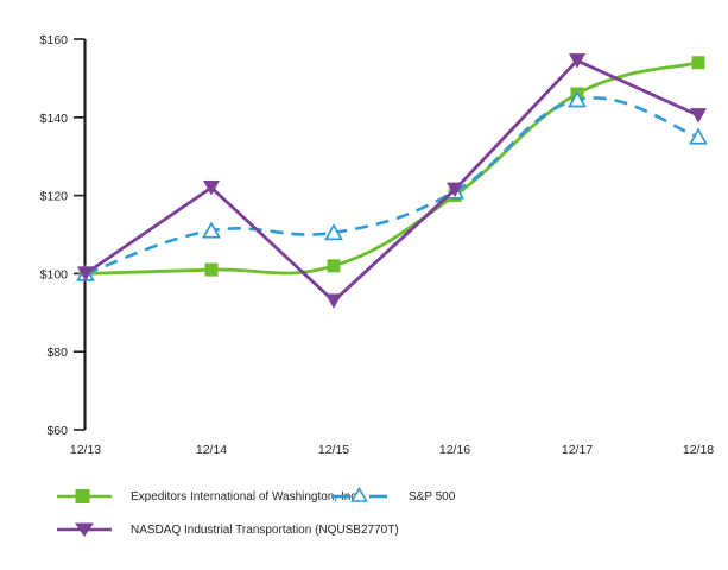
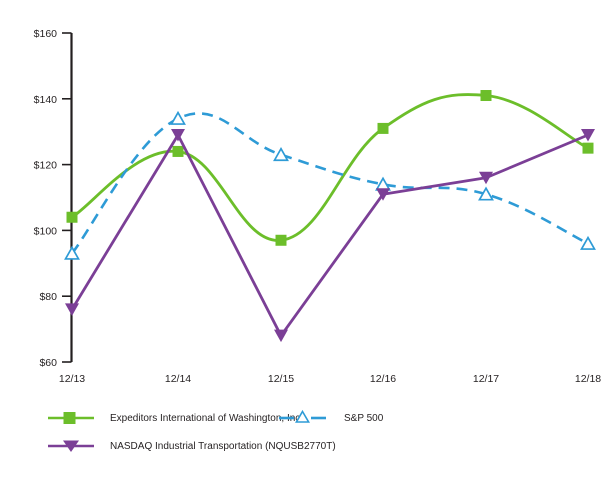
Expeditors International of Washington, Inc./12/13: $100 -> $104
S&P 500/12/13: $100 -> $93
NASDAQ Industrial Transportation (NQUSB2770T)/12/13: $100 -> $76
Expeditors International of Washington, Inc./12/14: $101 -> $124
S&P 500/12/14: $111 -> $134
NASDAQ Industrial Transportation (NQUSB2770T)/12/14: $122 -> $129
Expeditors International of Washington, Inc./12/15: $102 -> $97
S&P 500/12/15: $110 -> $123
NASDAQ Industrial Transportation (NQUSB2770T)/12/15: $93 -> $68
Expeditors International of Washington, Inc./12/16: $120 -> $131
S&P 500/12/16: $121 -> $114
NASDAQ Industrial Transportation (NQUSB2770T)/12/16: $122 -> $111
Expeditors International of Washington, Inc./12/17: $146 -> $141
S&P 500/12/17: $144 -> $111
NASDAQ Industrial Transportation (NQUSB2770T)/12/17: $154 -> $116
Expeditors International of Washington, Inc./12/18: $154 -> $125
S&P 500/12/18: $135 -> $96
NASDAQ Industrial Transportation (NQUSB2770T)/12/18: $140 -> $129
